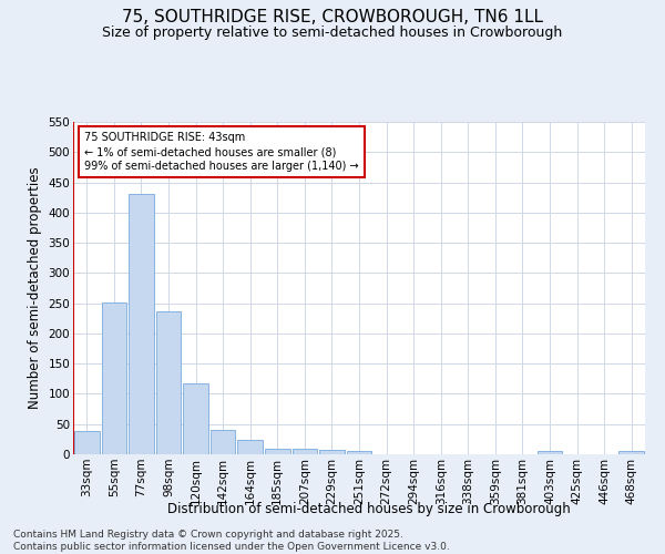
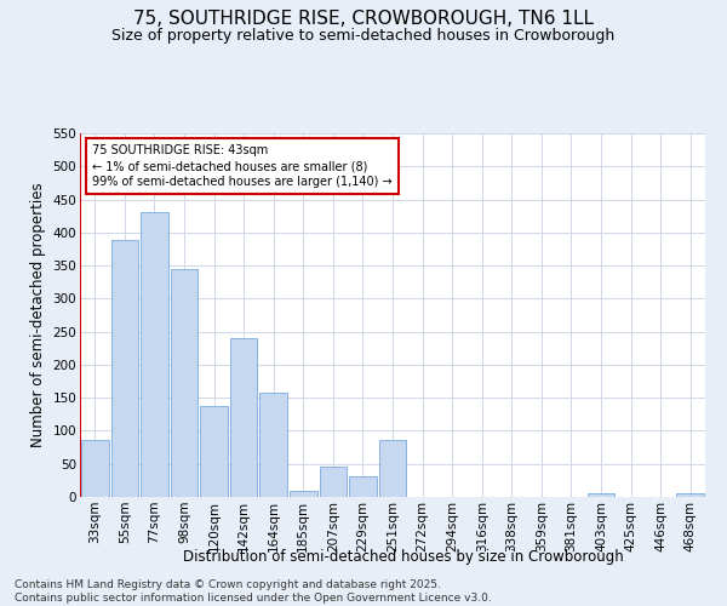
33sqm: 38 -> 86
55sqm: 251 -> 388
98sqm: 237 -> 344
120sqm: 118 -> 138
142sqm: 40 -> 240
164sqm: 24 -> 158
207sqm: 10 -> 46
229sqm: 7 -> 32
251sqm: 5 -> 86
